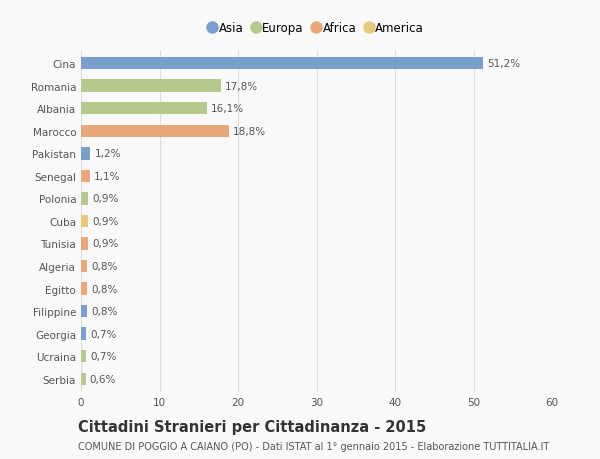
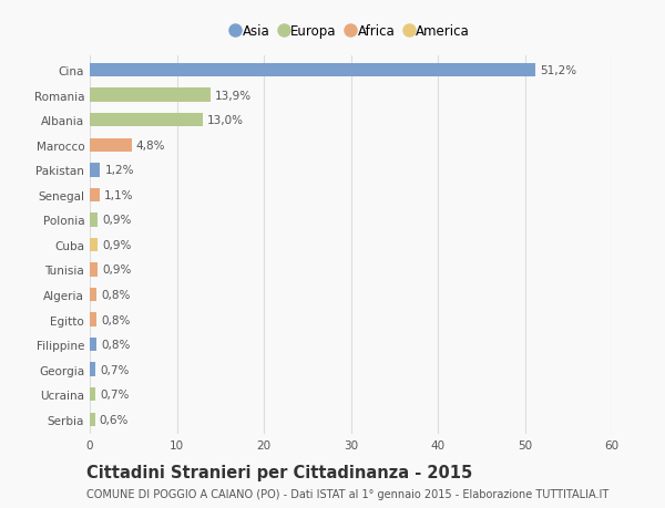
Romania: 17,8% -> 13,9%
Albania: 16,1% -> 13,0%
Marocco: 18,8% -> 4,8%
